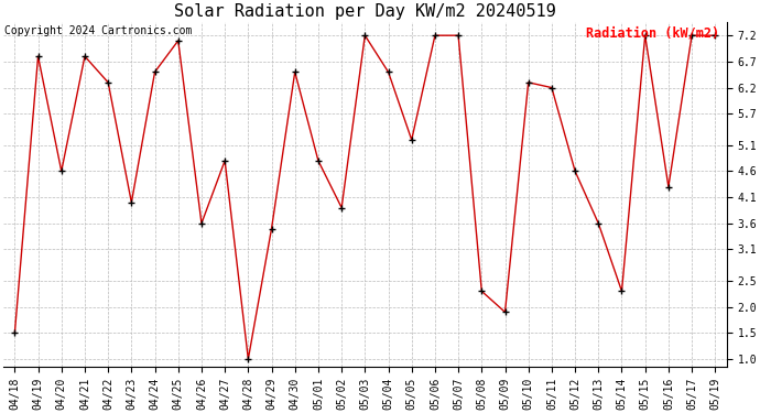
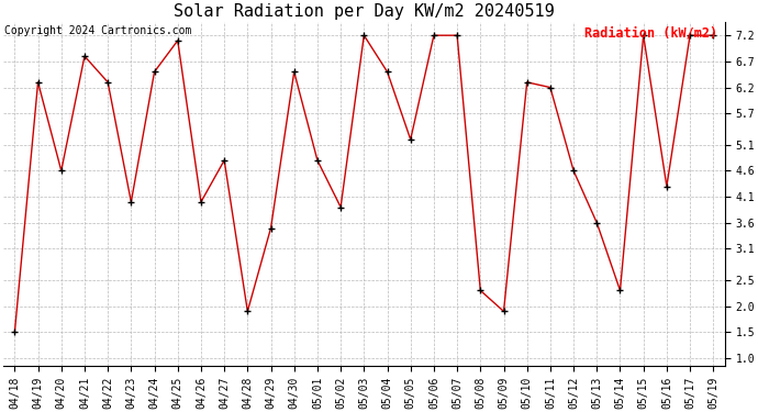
04/19: 6.8 -> 6.3
04/26: 3.6 -> 4.0
04/28: 1.0 -> 1.9
